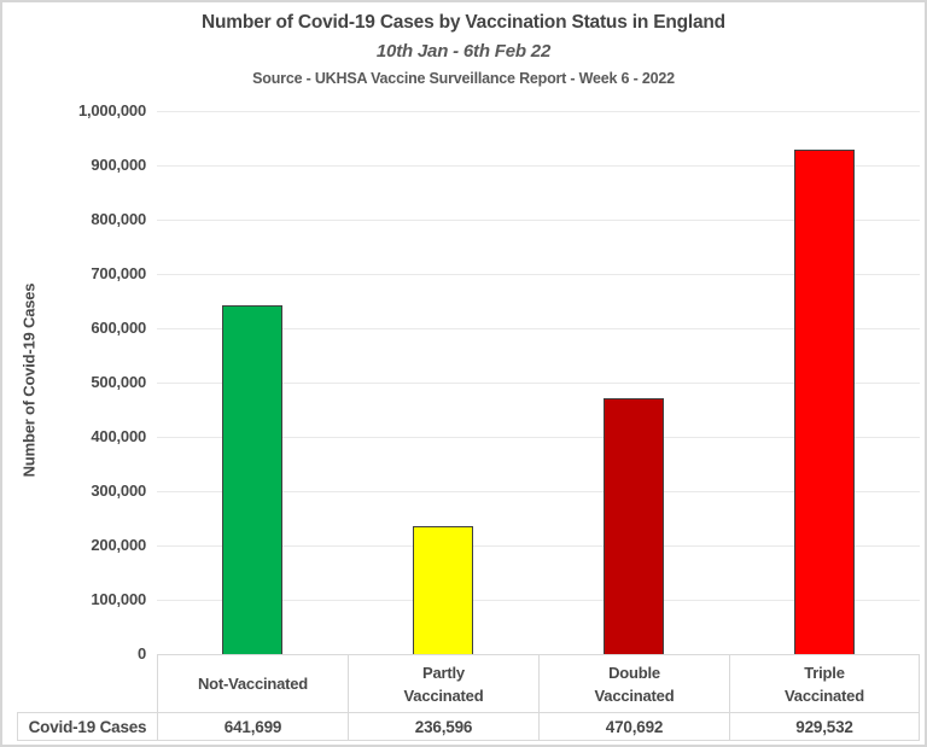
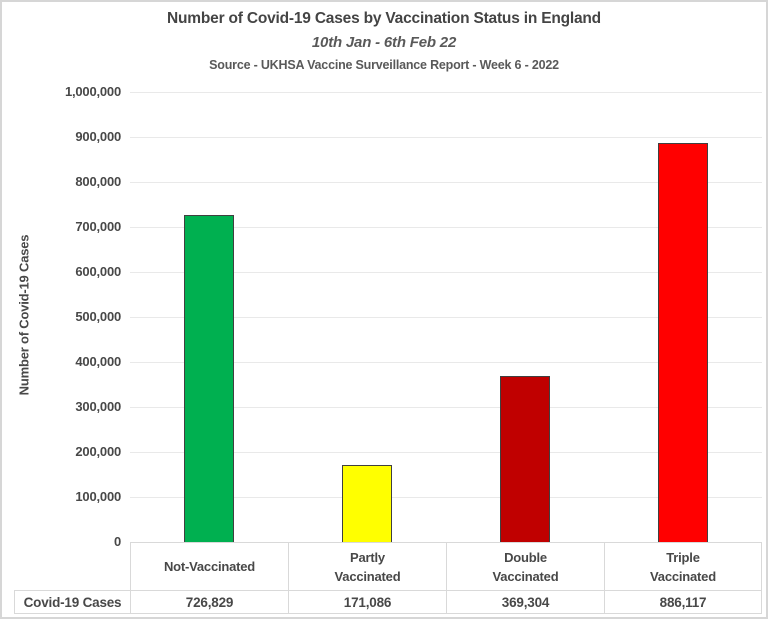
Not-Vaccinated: 641,699 -> 726,829
Partly Vaccinated: 236,596 -> 171,086
Double Vaccinated: 470,692 -> 369,304
Triple Vaccinated: 929,532 -> 886,117
